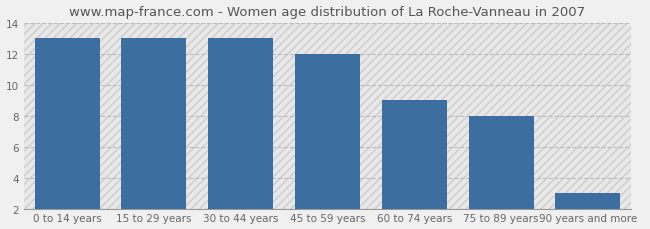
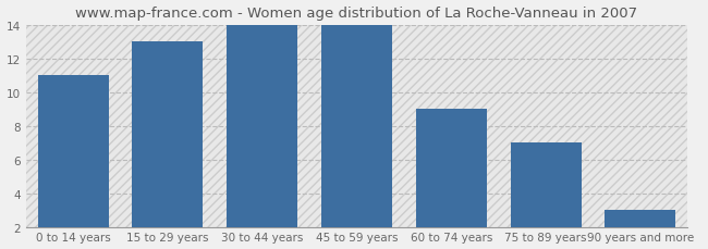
0 to 14 years: 13 -> 11
30 to 44 years: 13 -> 14
45 to 59 years: 12 -> 14
75 to 89 years: 8 -> 7
